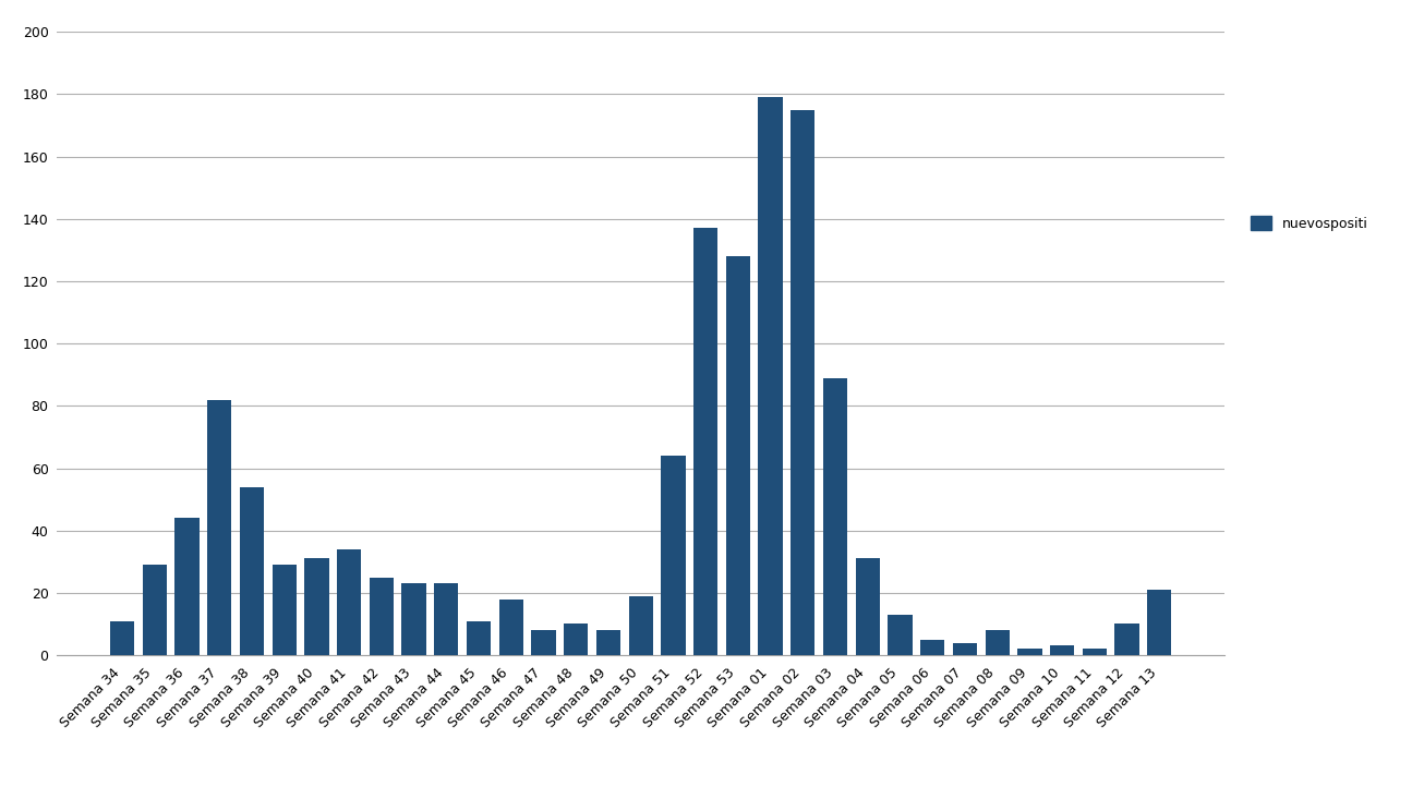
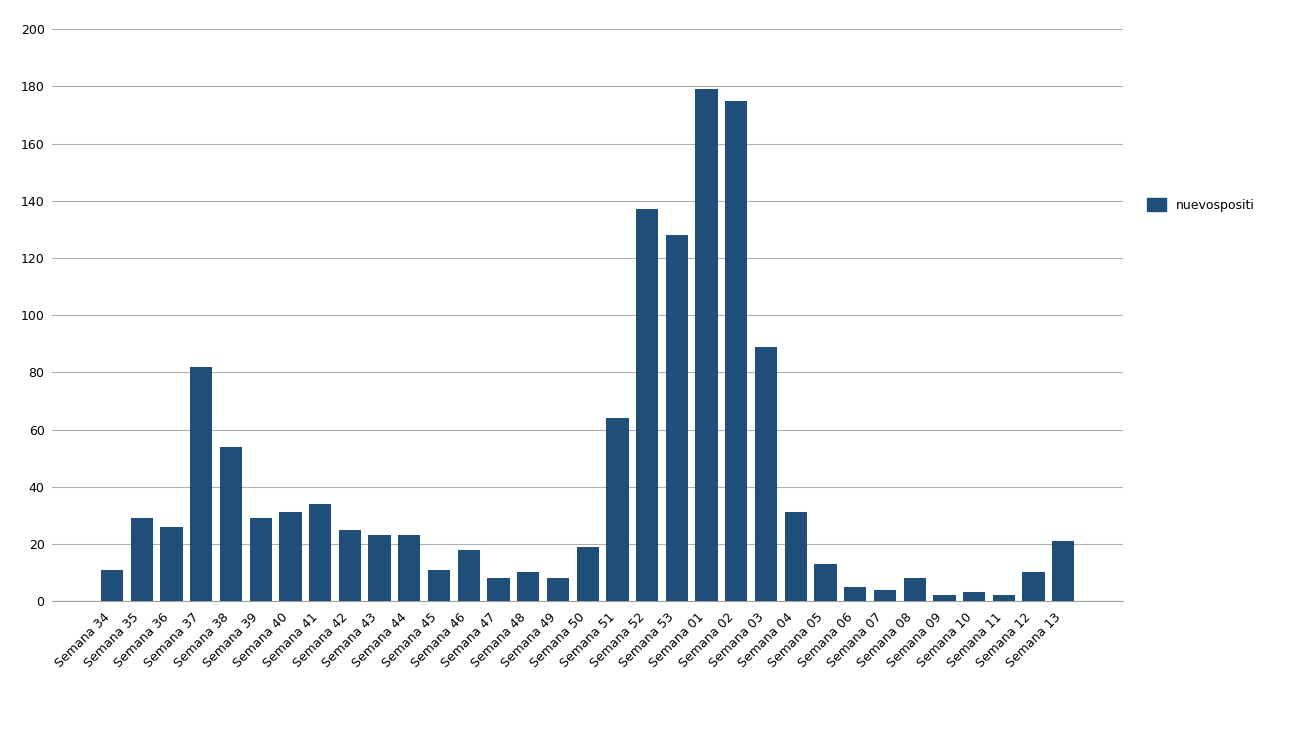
Semana 36: 44 -> 26
